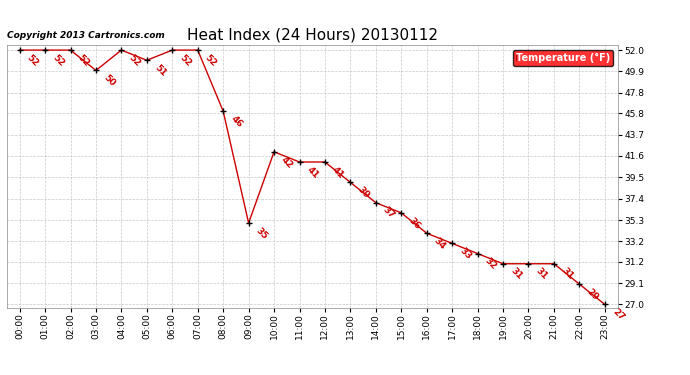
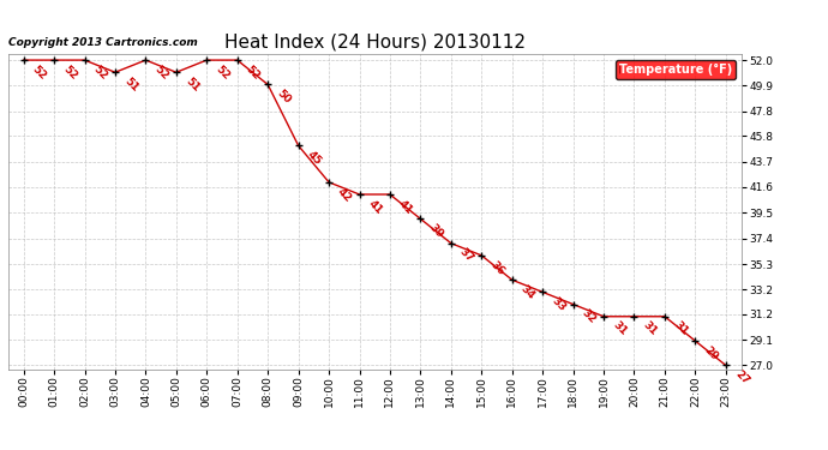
03:00: 50 -> 51
08:00: 46 -> 50
09:00: 35 -> 45
